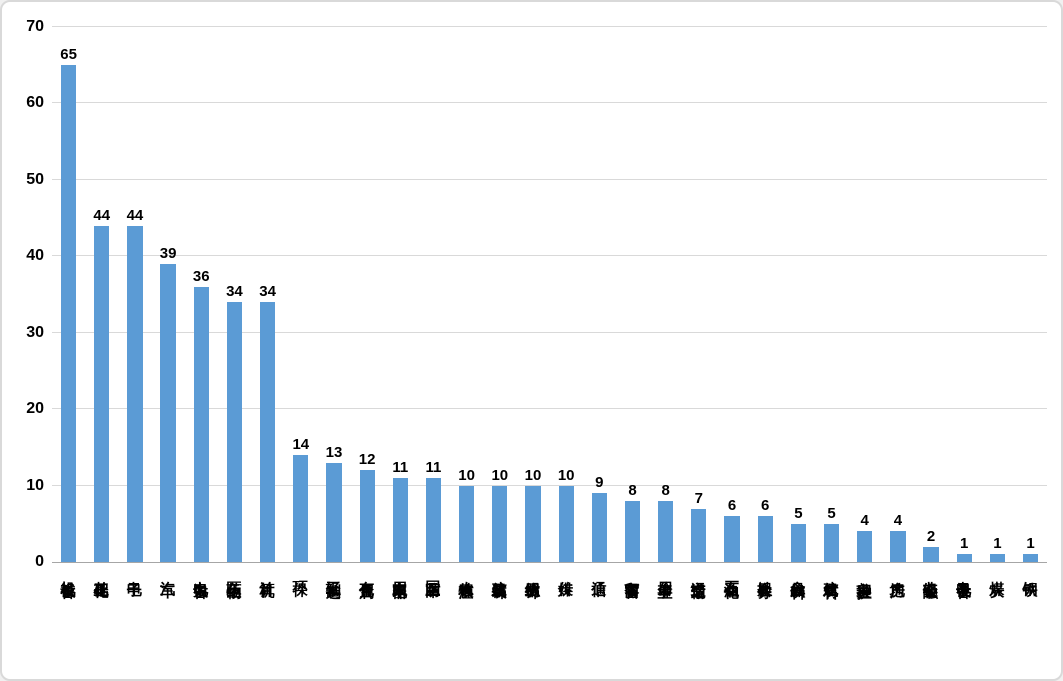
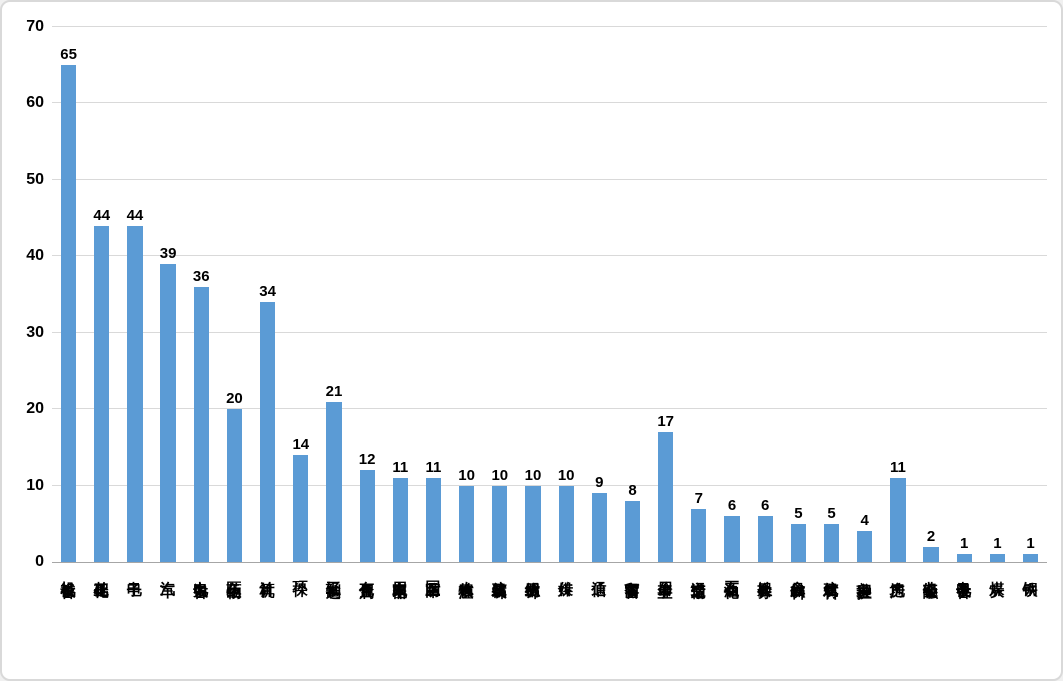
医药生物: 34 -> 20
轻工制造: 13 -> 21
公用事业: 8 -> 17
房地产: 4 -> 11
